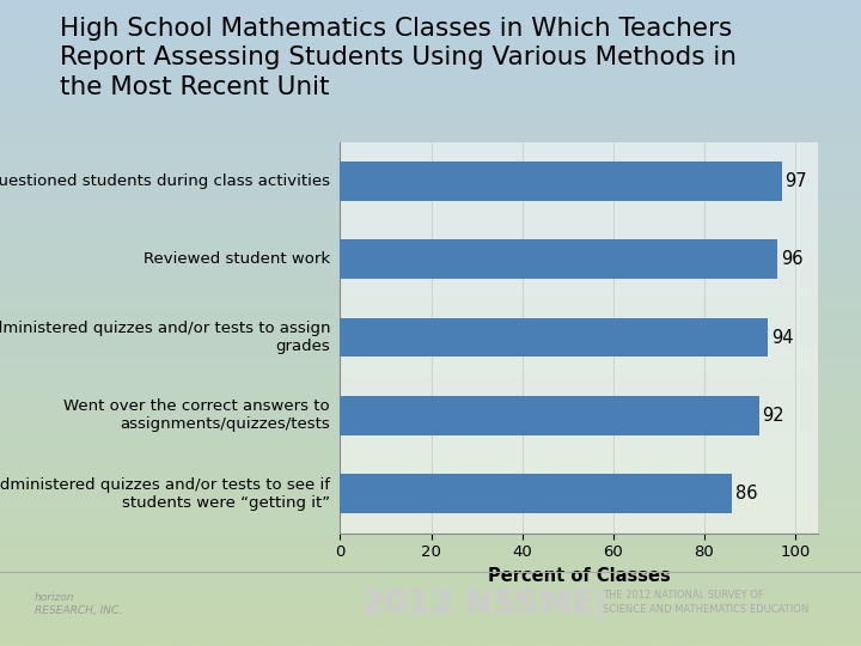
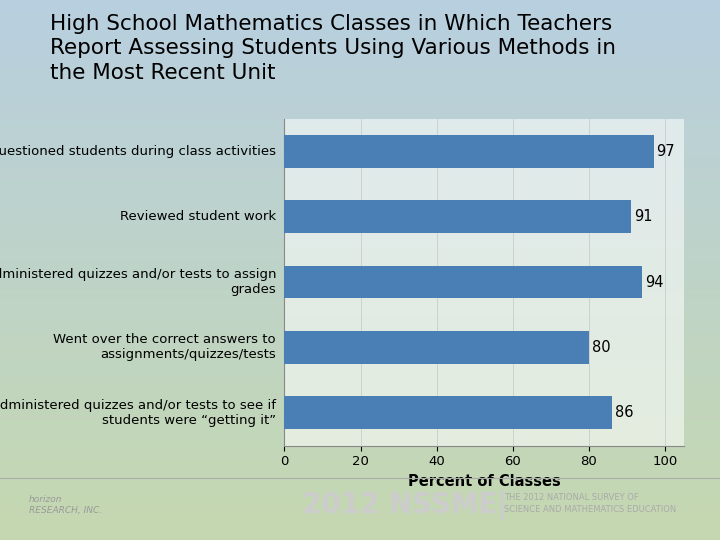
Reviewed student work: 96 -> 91
Went over the correct answers to assignments/quizzes/tests: 92 -> 80
